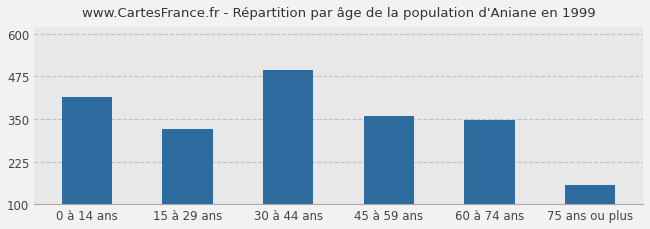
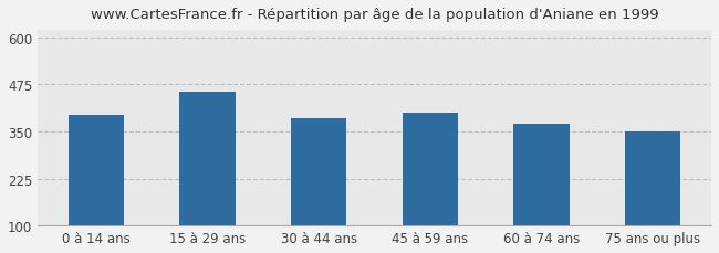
0 à 14 ans: 415 -> 395
15 à 29 ans: 320 -> 455
30 à 44 ans: 493 -> 385
45 à 59 ans: 358 -> 400
60 à 74 ans: 348 -> 370
75 ans ou plus: 155 -> 350
